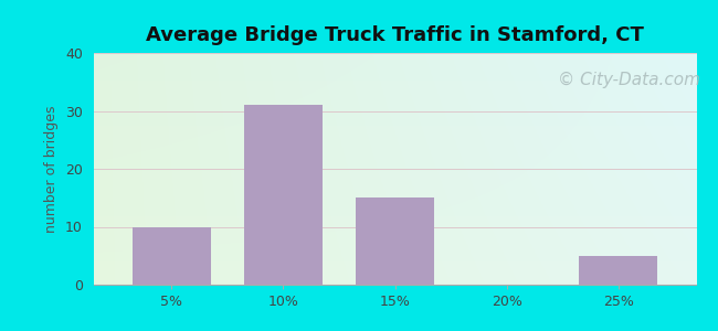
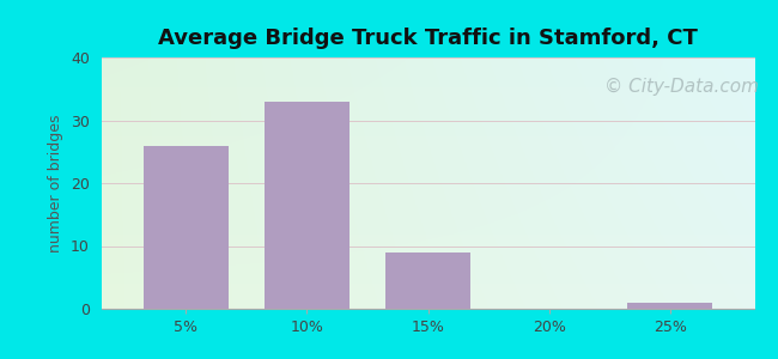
5%: 10 -> 26
10%: 31 -> 33
15%: 15 -> 9
25%: 5 -> 1
